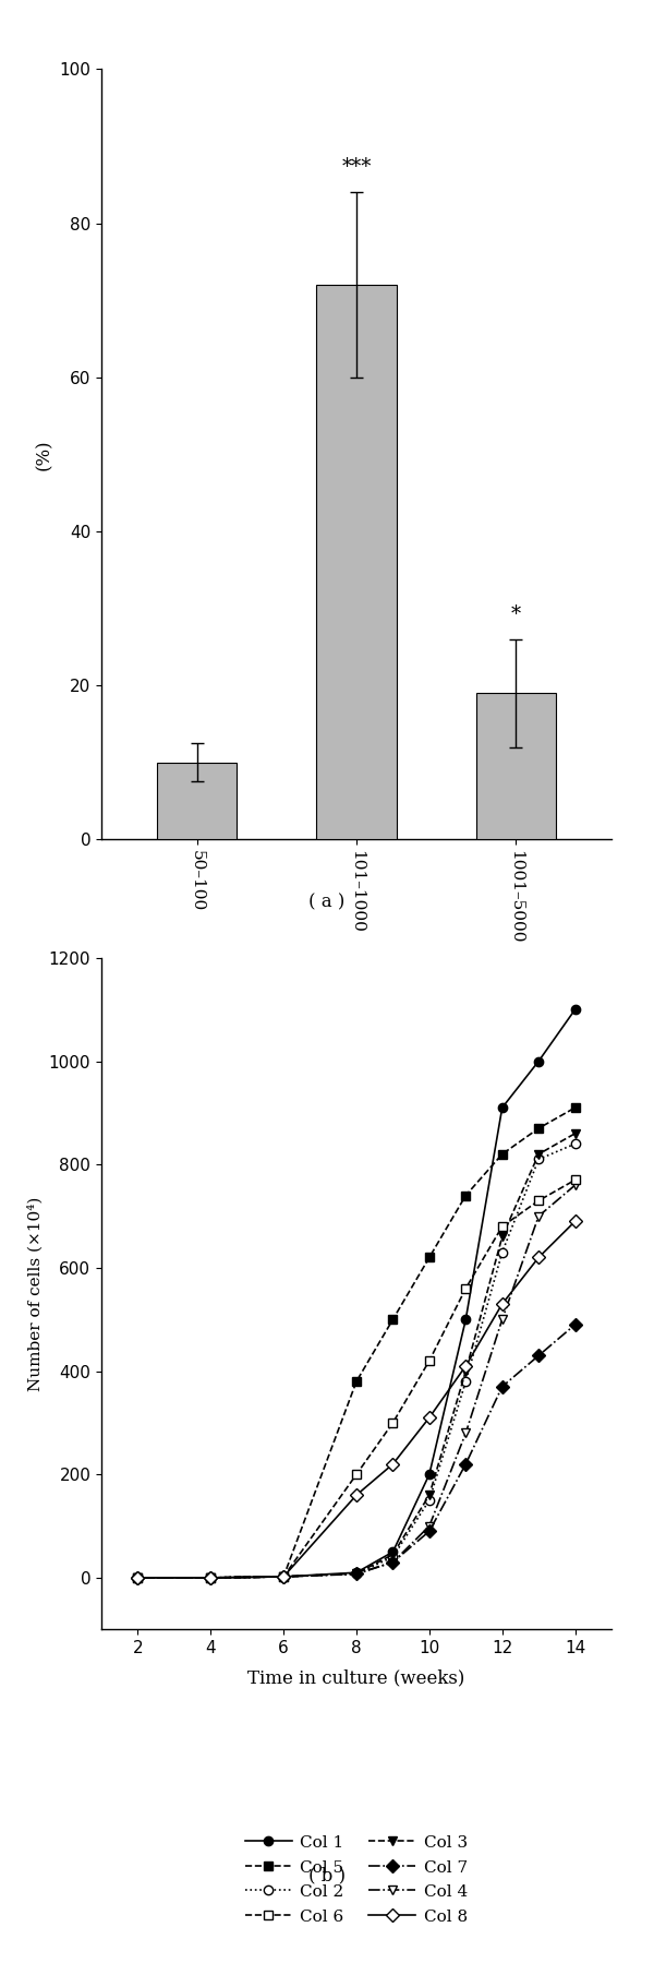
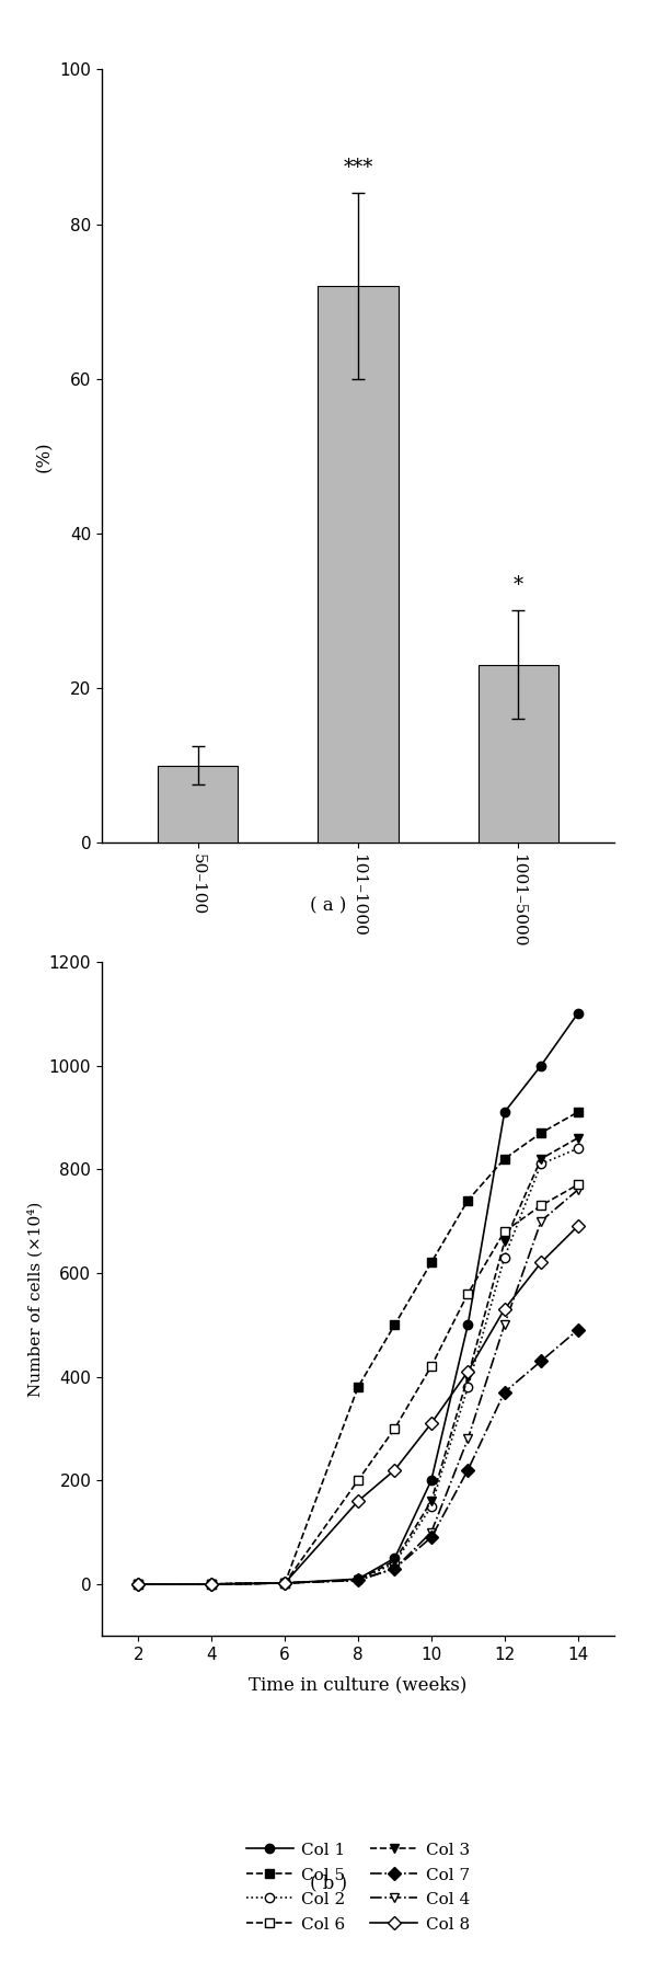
1001–5000: 19 -> 23
